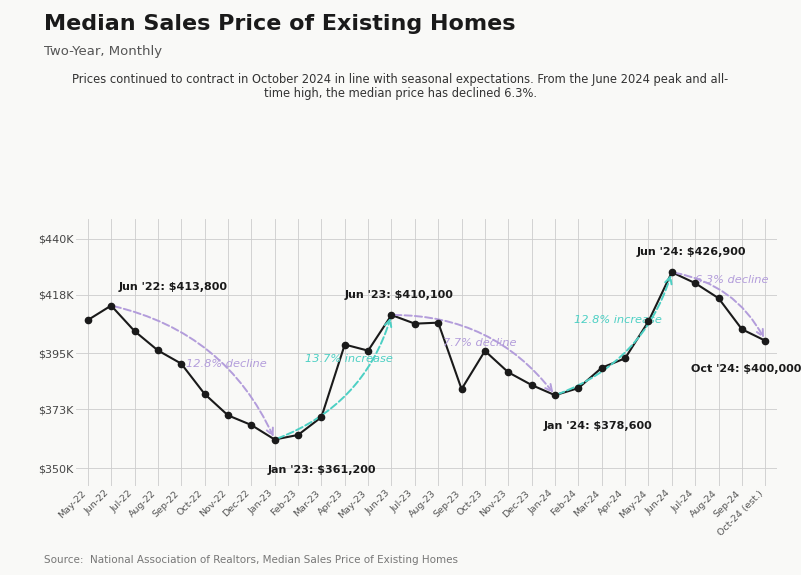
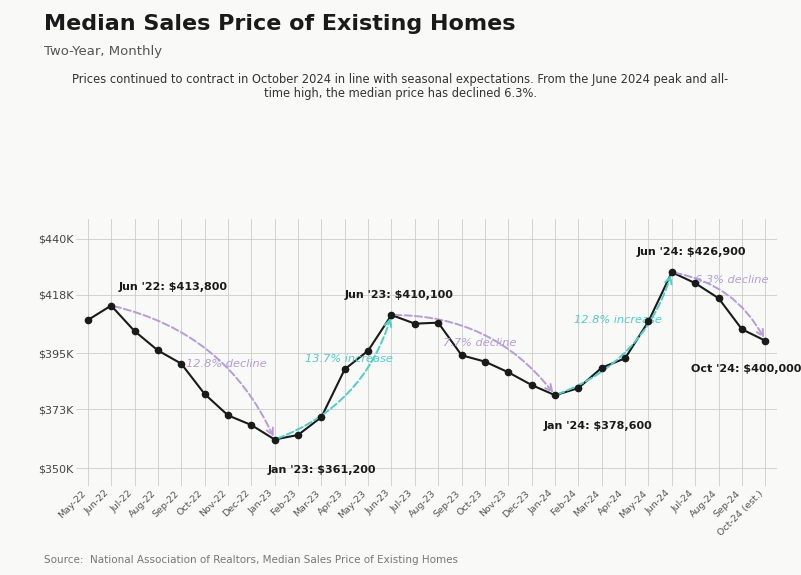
Apr-23: $398.5K -> $388.8K
Sep-23: $381.0K -> $394.3K
Oct-23: $396.0K -> $391.8K
